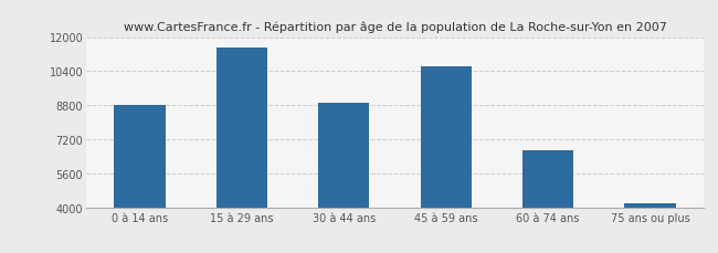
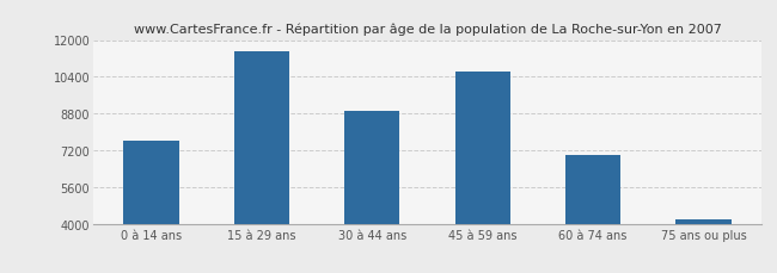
0 à 14 ans: 8800 -> 7600
60 à 74 ans: 6700 -> 7000
